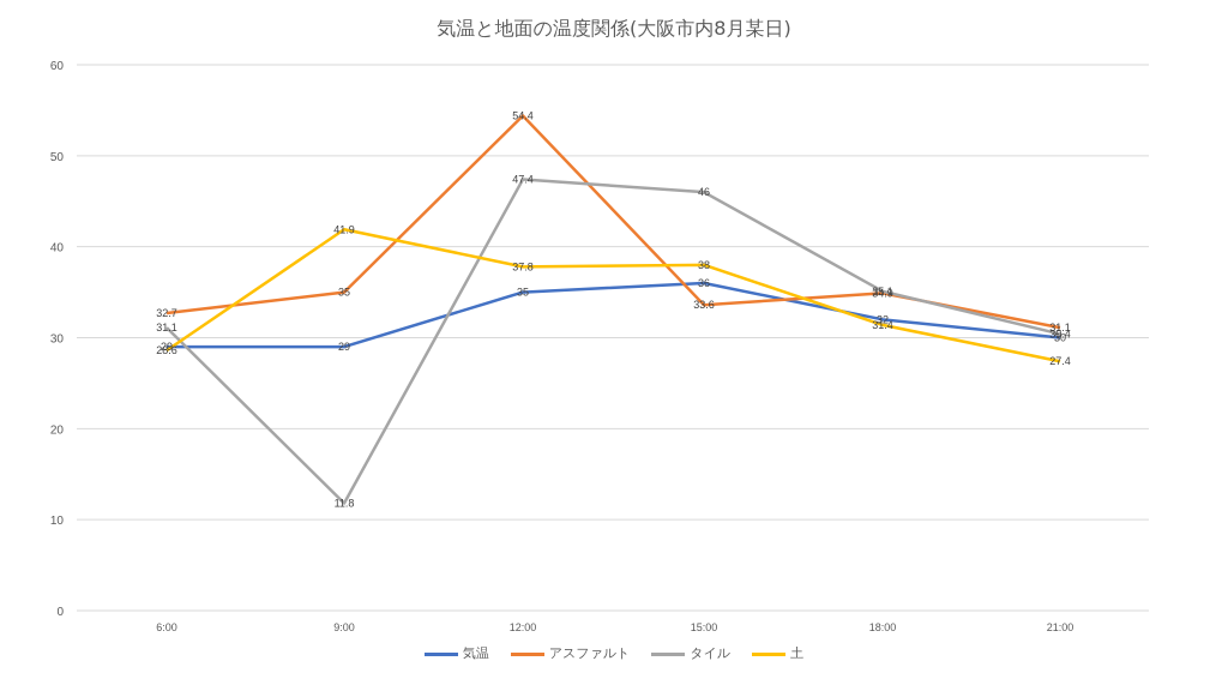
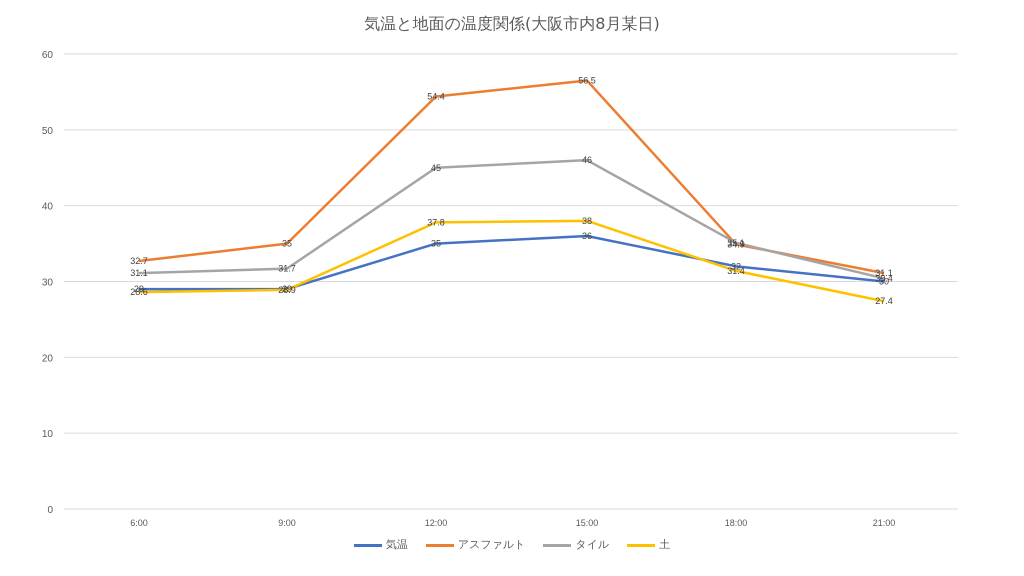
タイル/9:00: 11.8 -> 31.7
土/9:00: 41.9 -> 28.9
タイル/12:00: 47.4 -> 45
アスファルト/15:00: 33.6 -> 56.5
